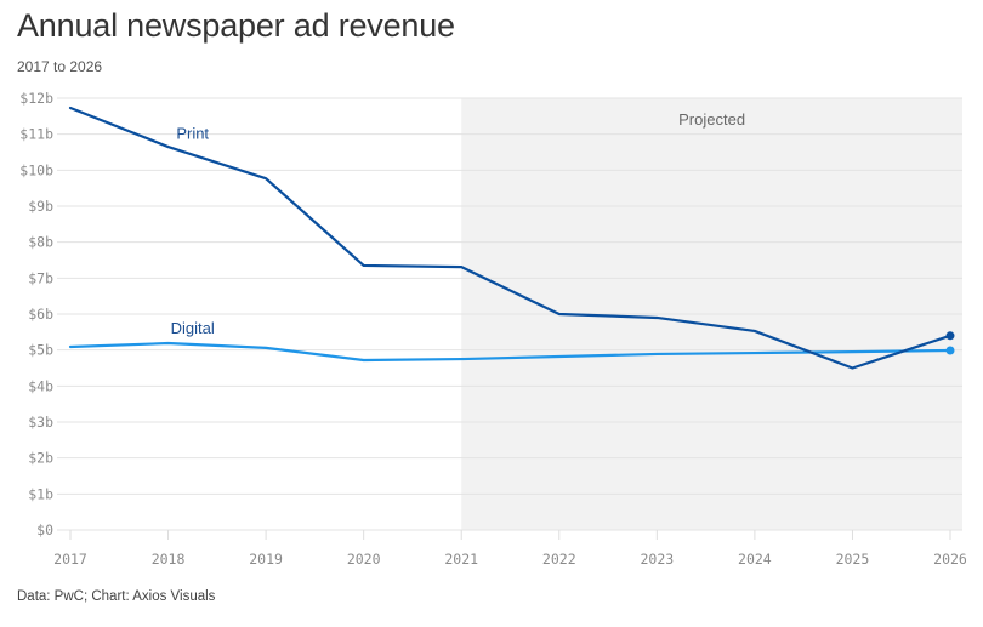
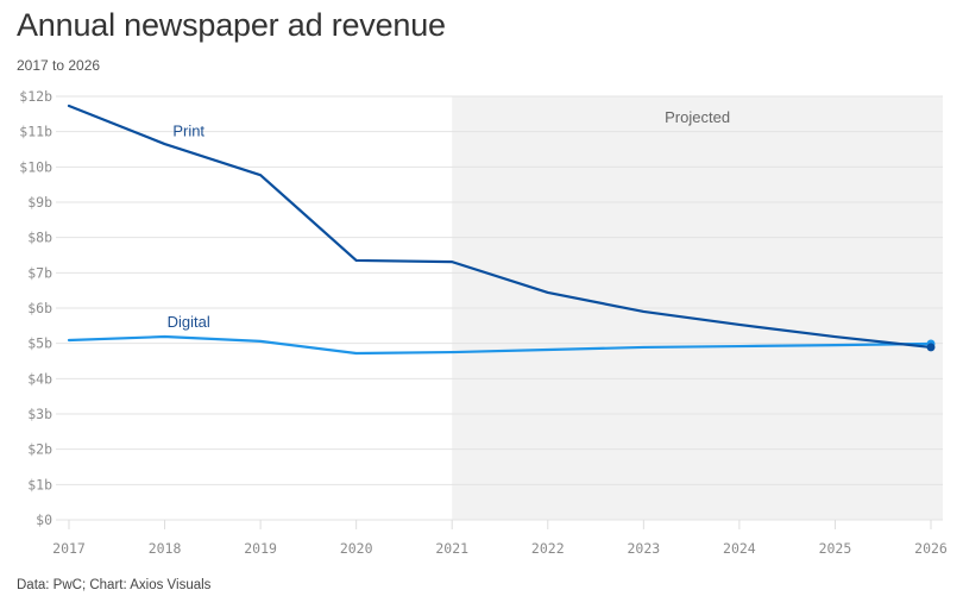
Print/2022: $6.0b -> $6.4b
Print/2025: $4.5b -> $5.2b
Print/2026: $5.4b -> $4.9b
